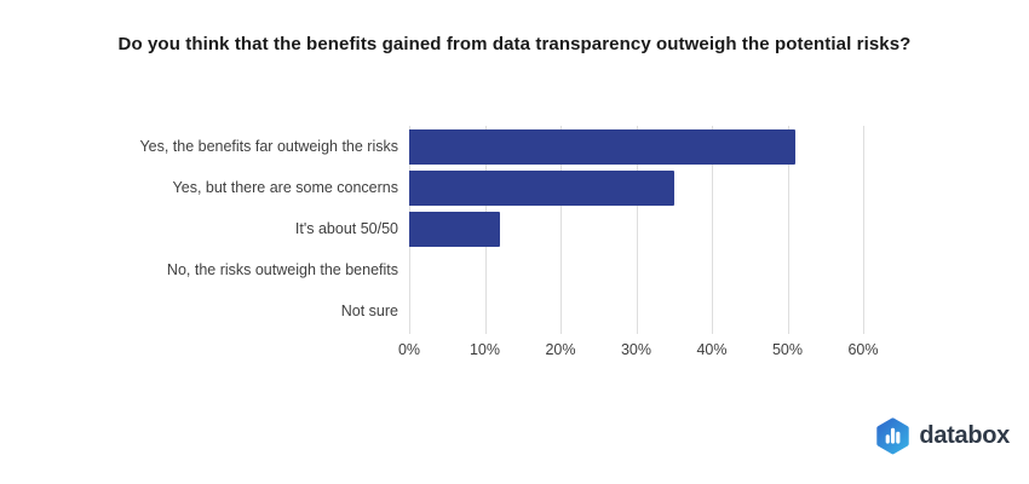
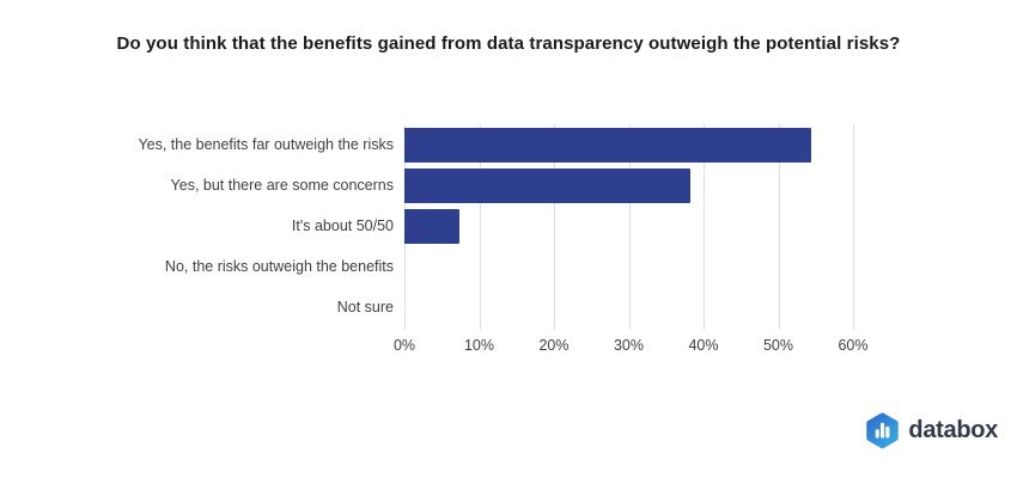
Yes, the benefits far outweigh the risks: 51% -> 54%
Yes, but there are some concerns: 35% -> 38%
It's about 50/50: 12% -> 7%
